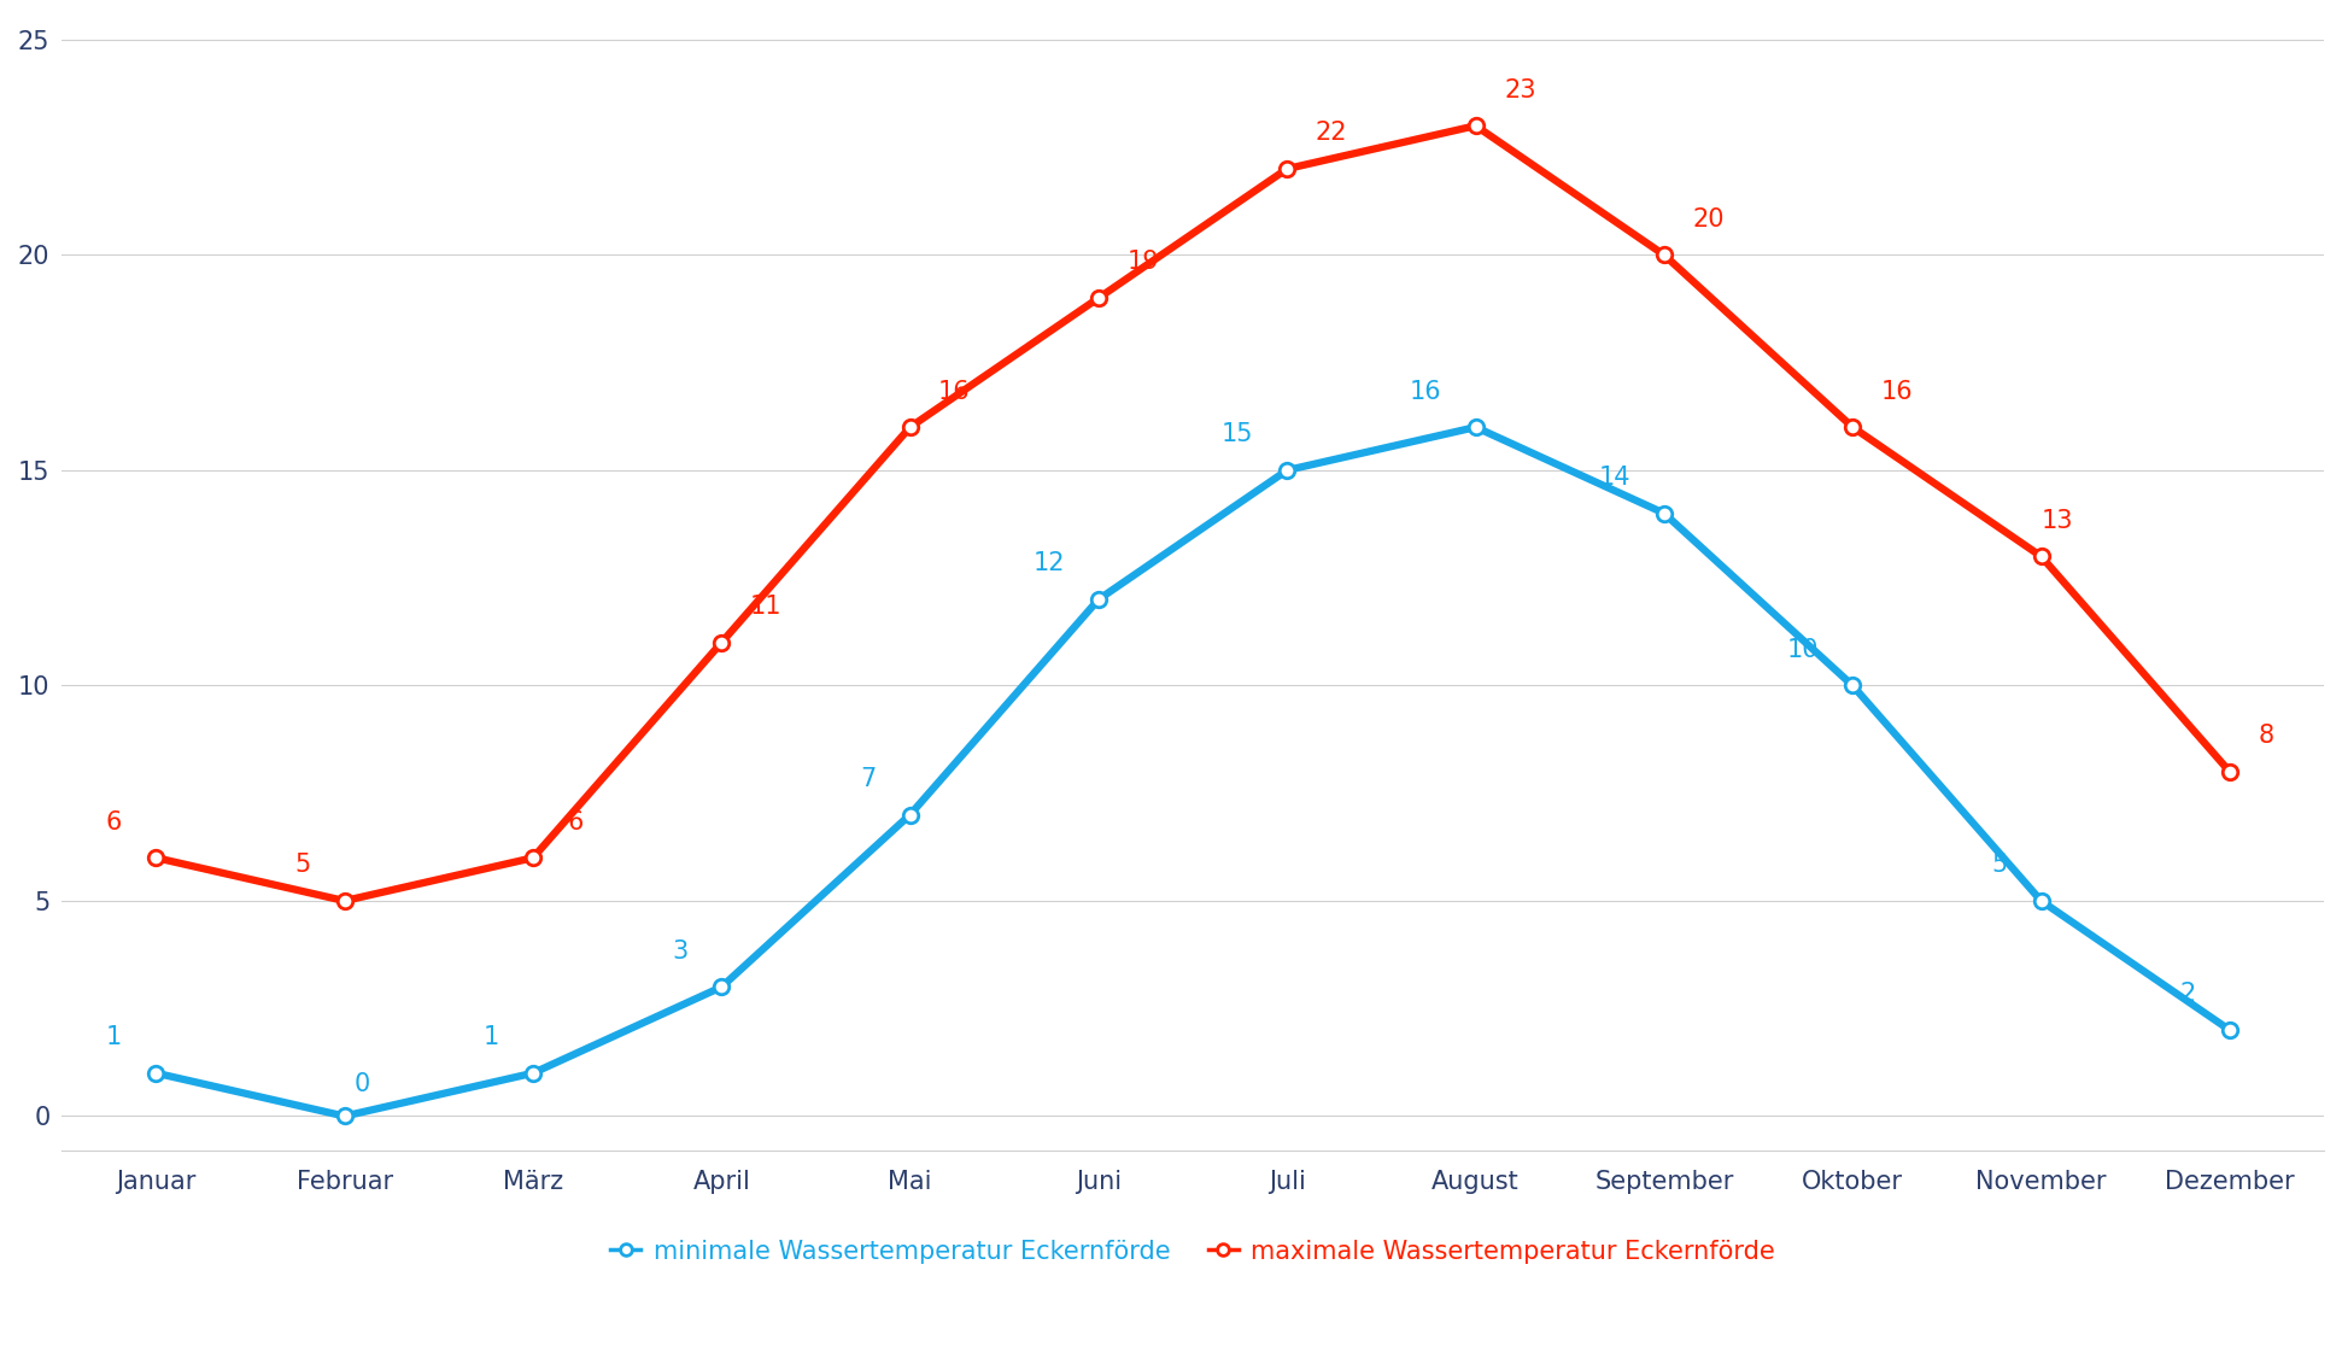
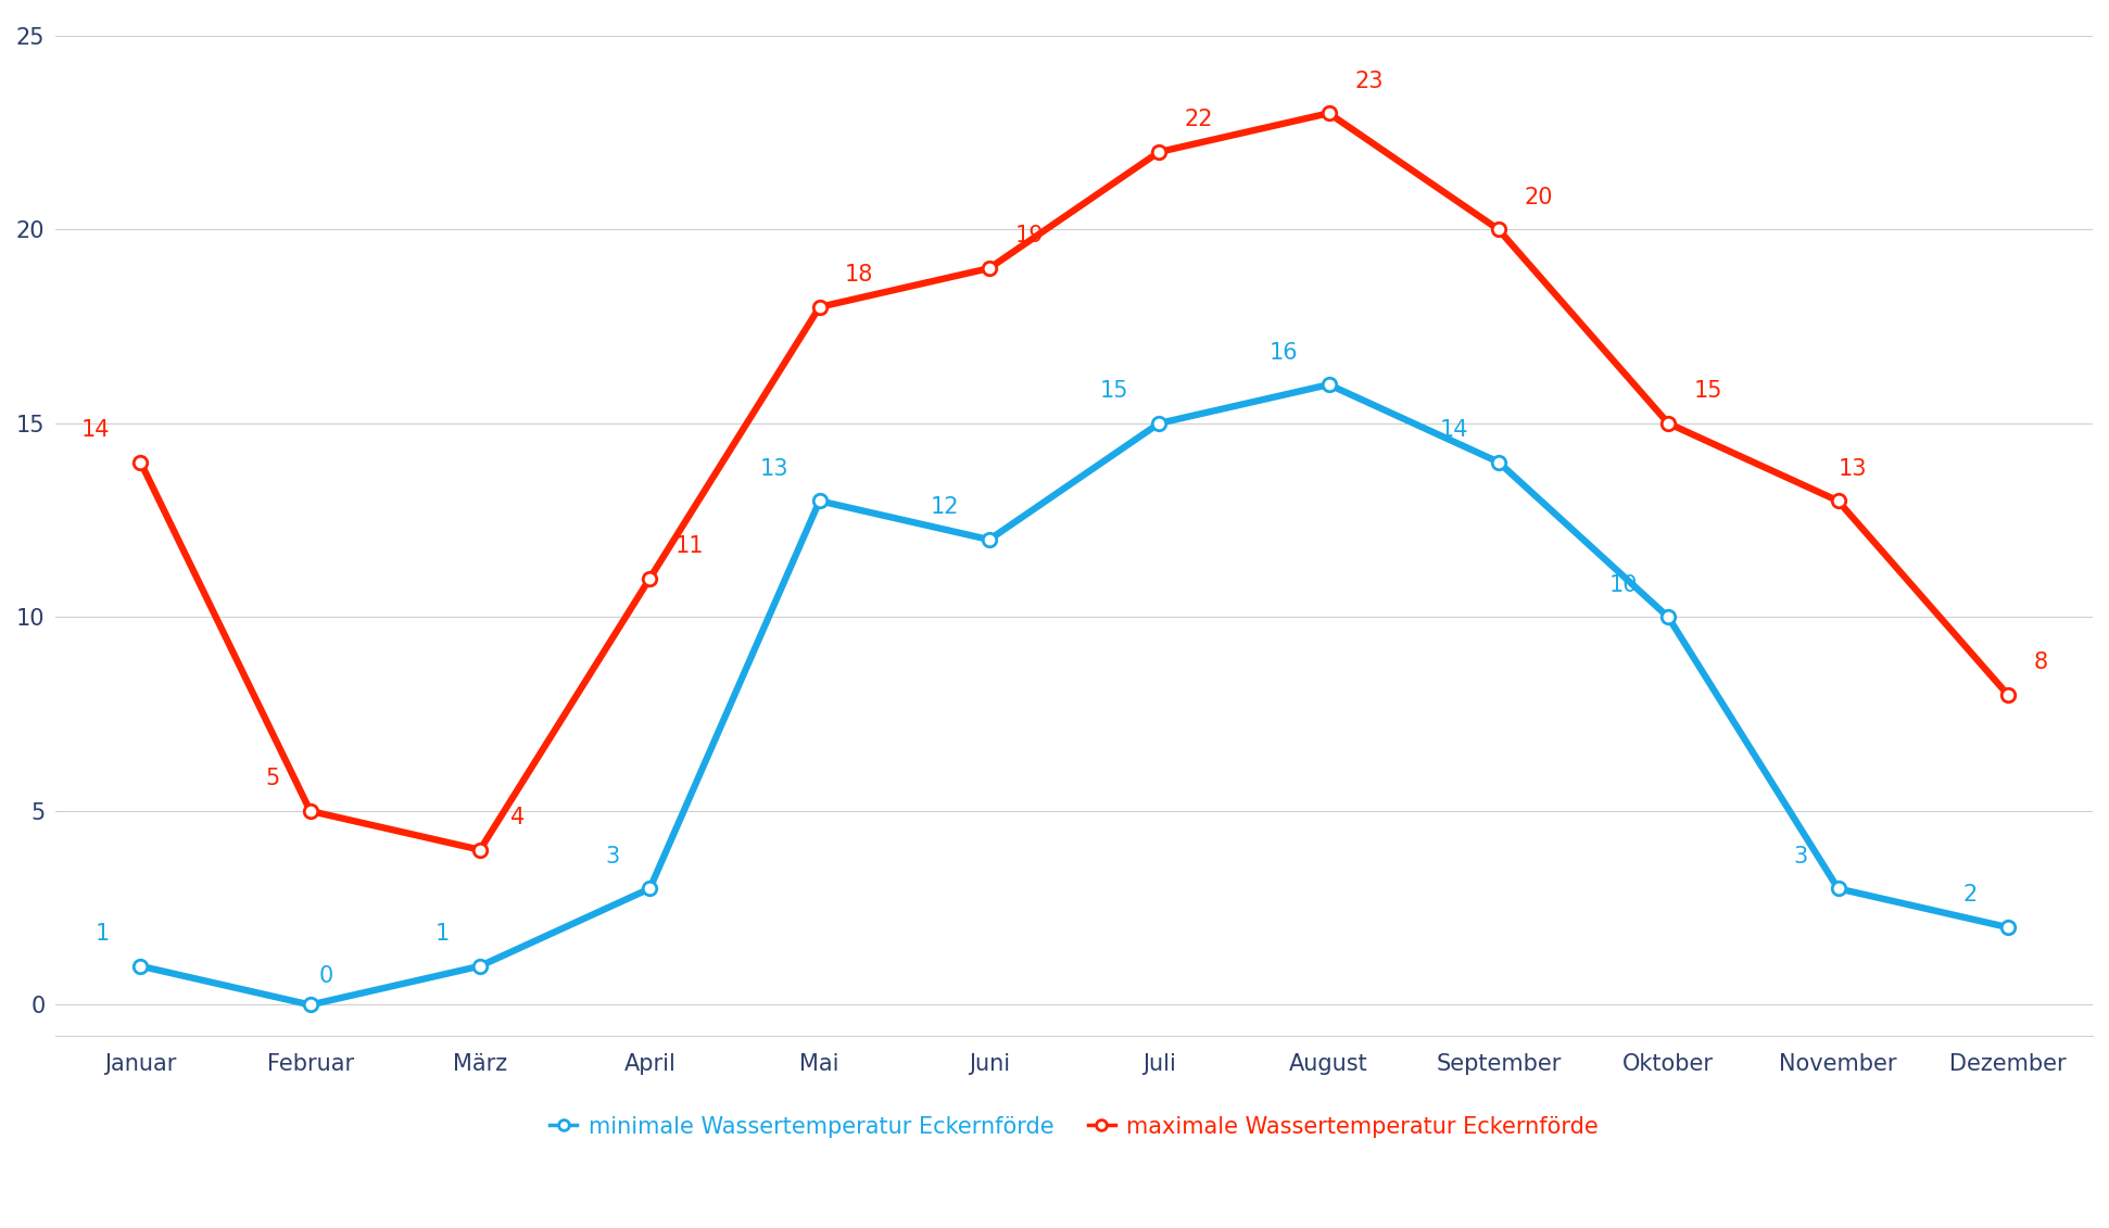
maximale Wassertemperatur Eckernförde/Januar: 6 -> 14
maximale Wassertemperatur Eckernförde/März: 6 -> 4
minimale Wassertemperatur Eckernförde/Mai: 7 -> 13
maximale Wassertemperatur Eckernförde/Mai: 16 -> 18
maximale Wassertemperatur Eckernförde/Oktober: 16 -> 15
minimale Wassertemperatur Eckernförde/November: 5 -> 3
